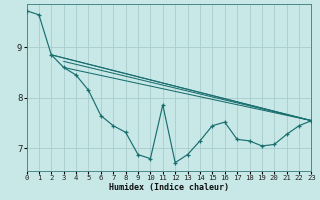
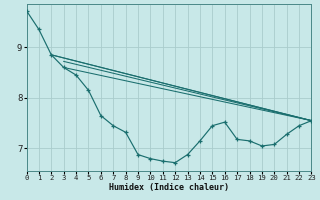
1: 9.64 -> 9.35
11: 7.86 -> 6.75
